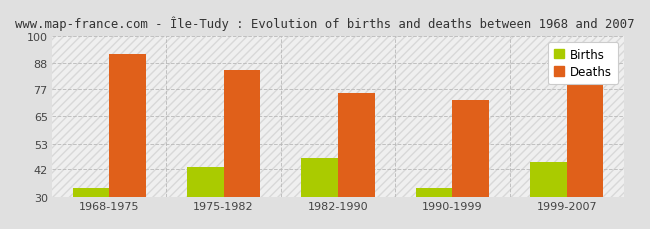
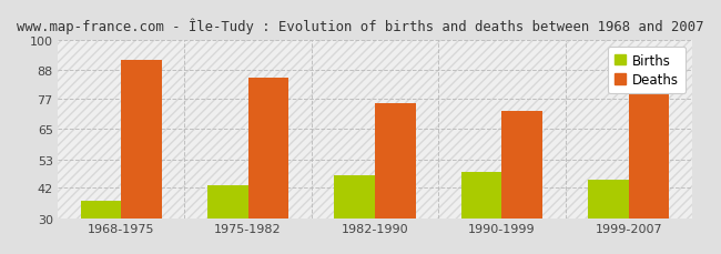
Births/1968-1975: 34 -> 37
Births/1990-1999: 34 -> 48
